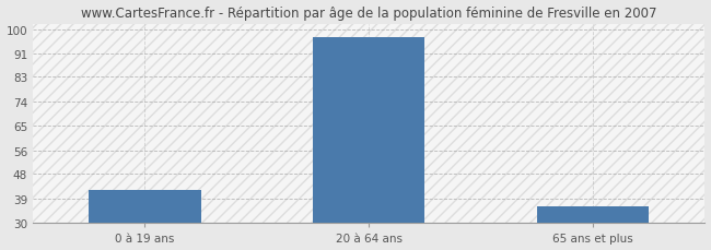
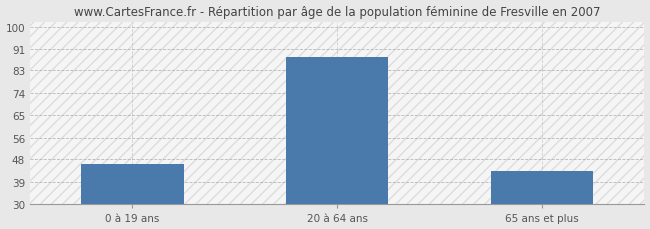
0 à 19 ans: 42 -> 46
20 à 64 ans: 97 -> 88
65 ans et plus: 36 -> 43
